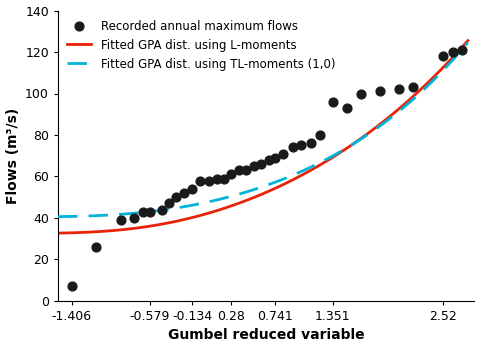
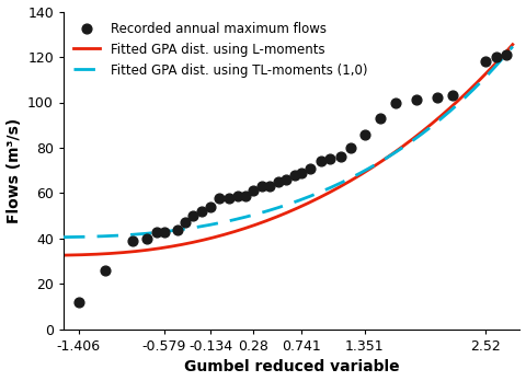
Recorded annual maximum flows/-1.406: 7 -> 12
Recorded annual maximum flows/1.351: 96 -> 86
